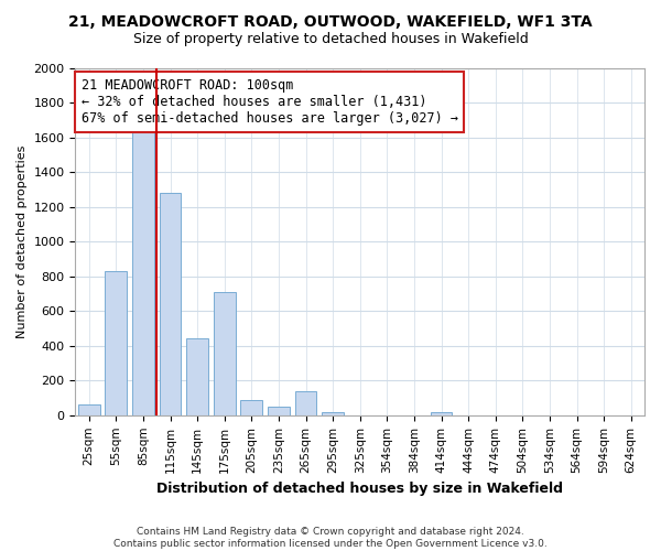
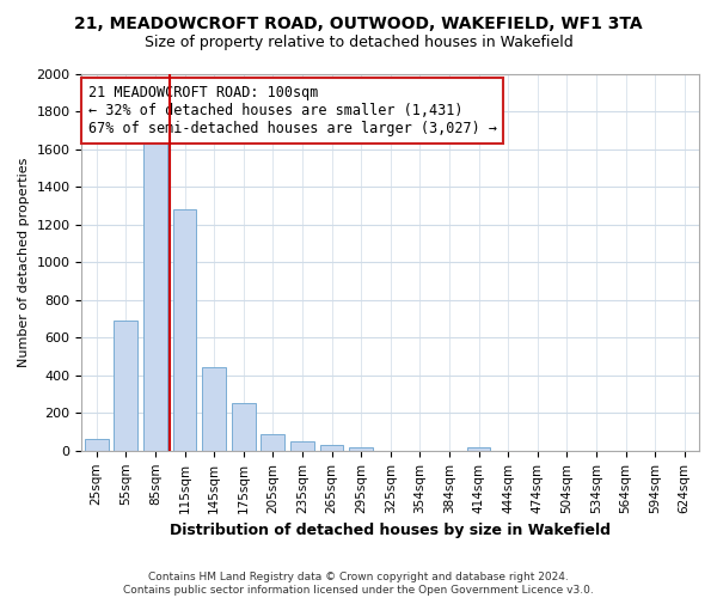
55sqm: 830 -> 690
175sqm: 710 -> 260
265sqm: 140 -> 30
